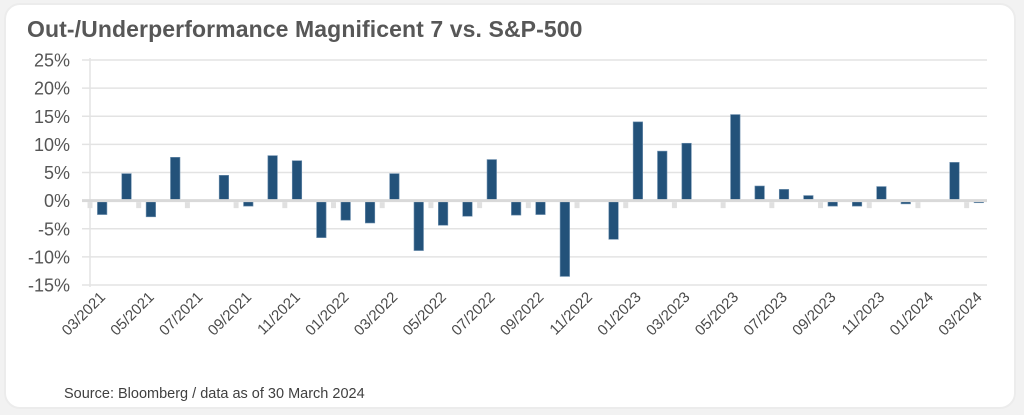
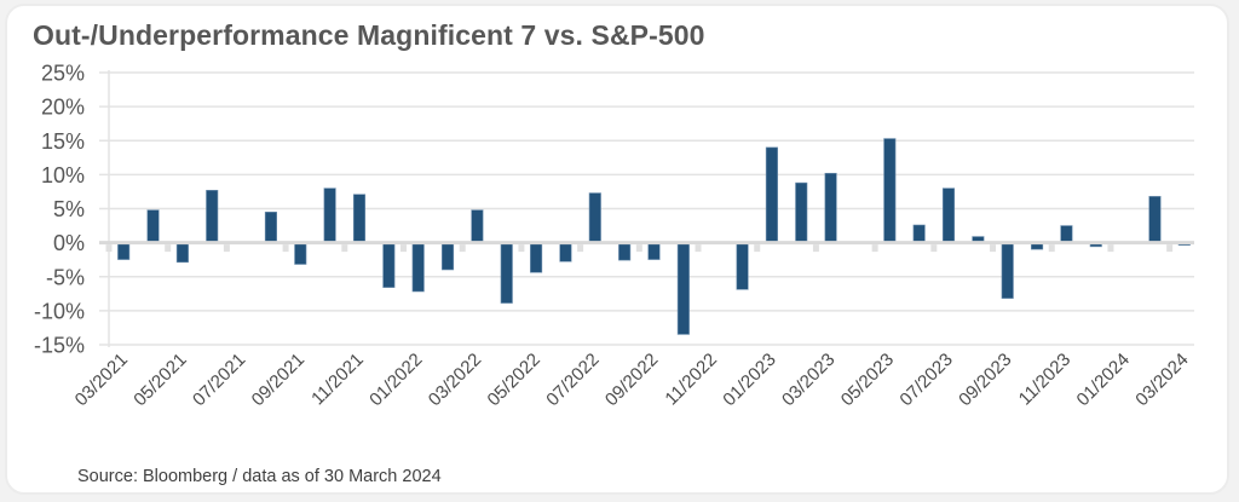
09/2021: -1% -> -3%
01/2022: -3% -> -7%
07/2023: 2% -> 8%
09/2023: -1% -> -8%
